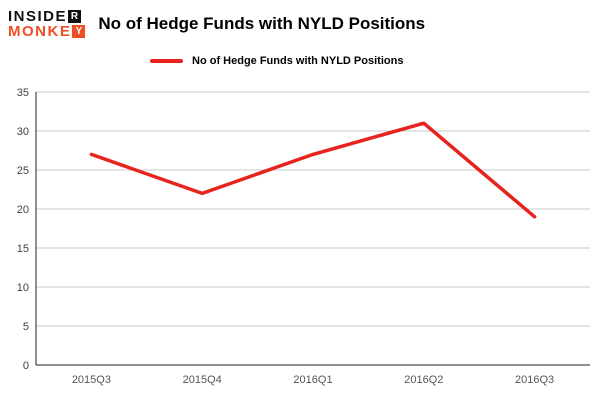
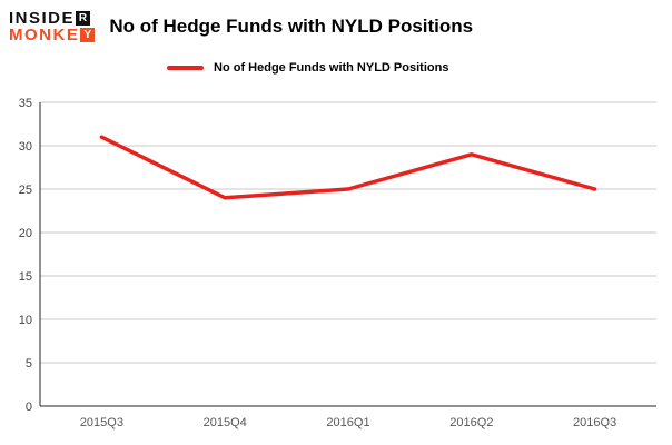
2015Q3: 27 -> 31
2015Q4: 22 -> 24
2016Q1: 27 -> 25
2016Q2: 31 -> 29
2016Q3: 19 -> 25
